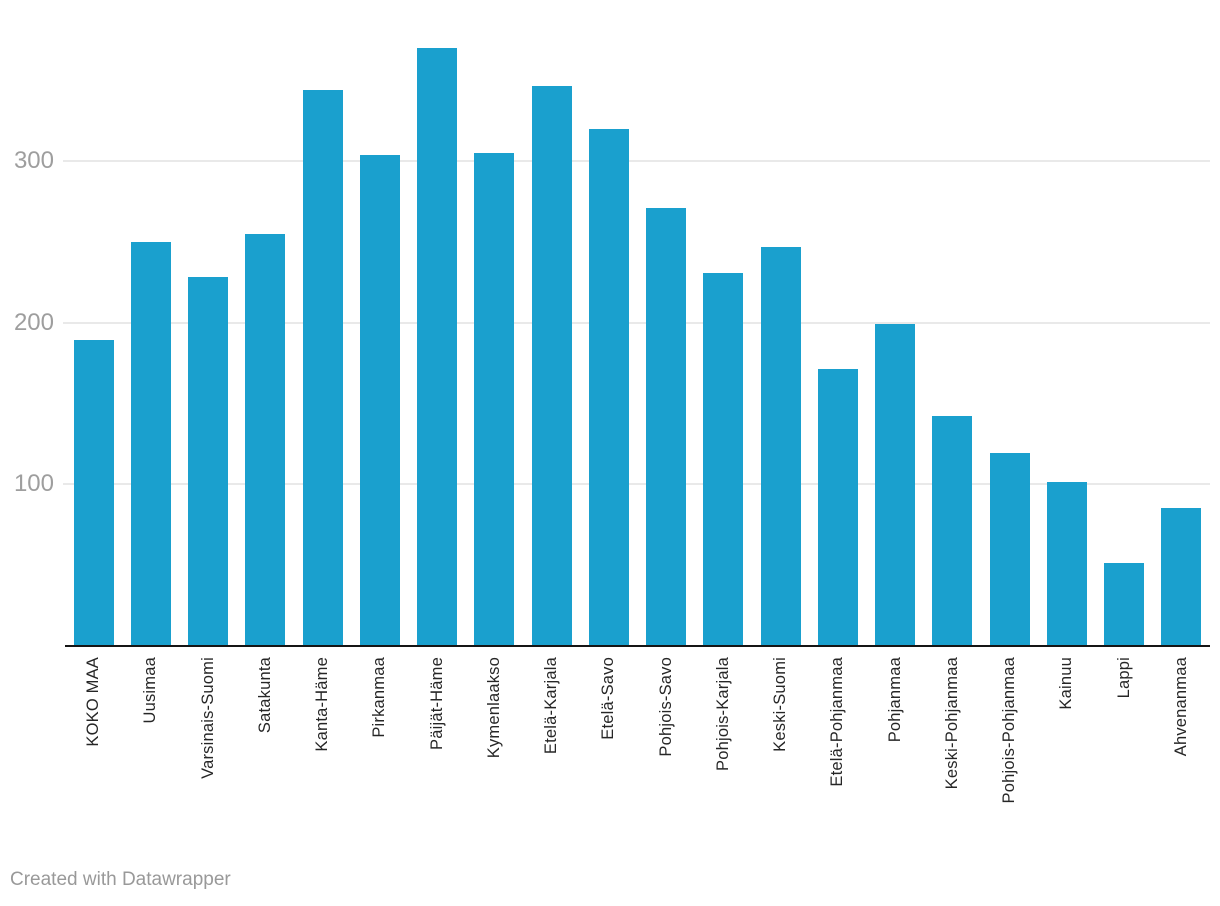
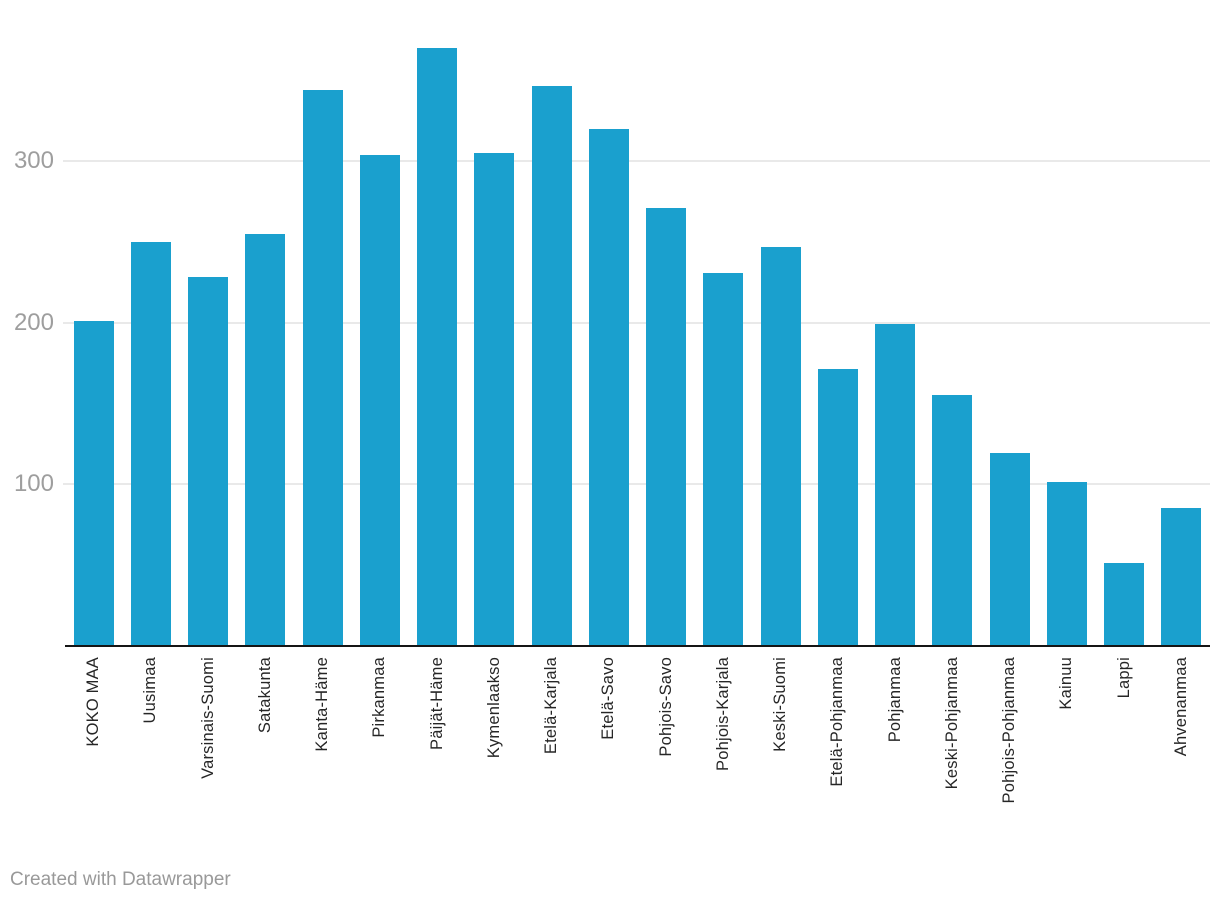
KOKO MAA: 189 -> 201
Keski-Pohjanmaa: 142 -> 155
